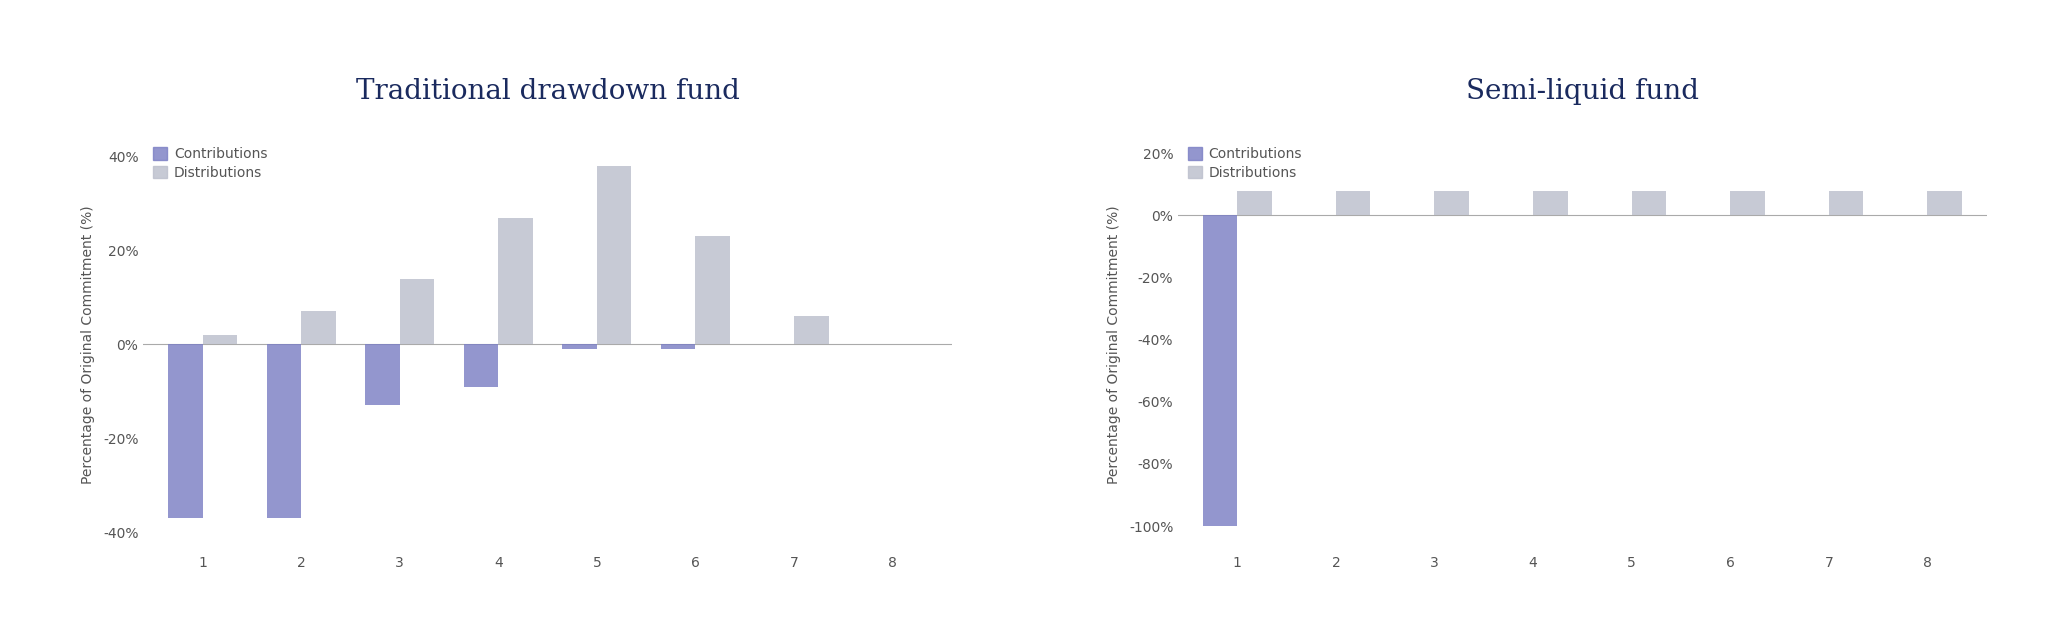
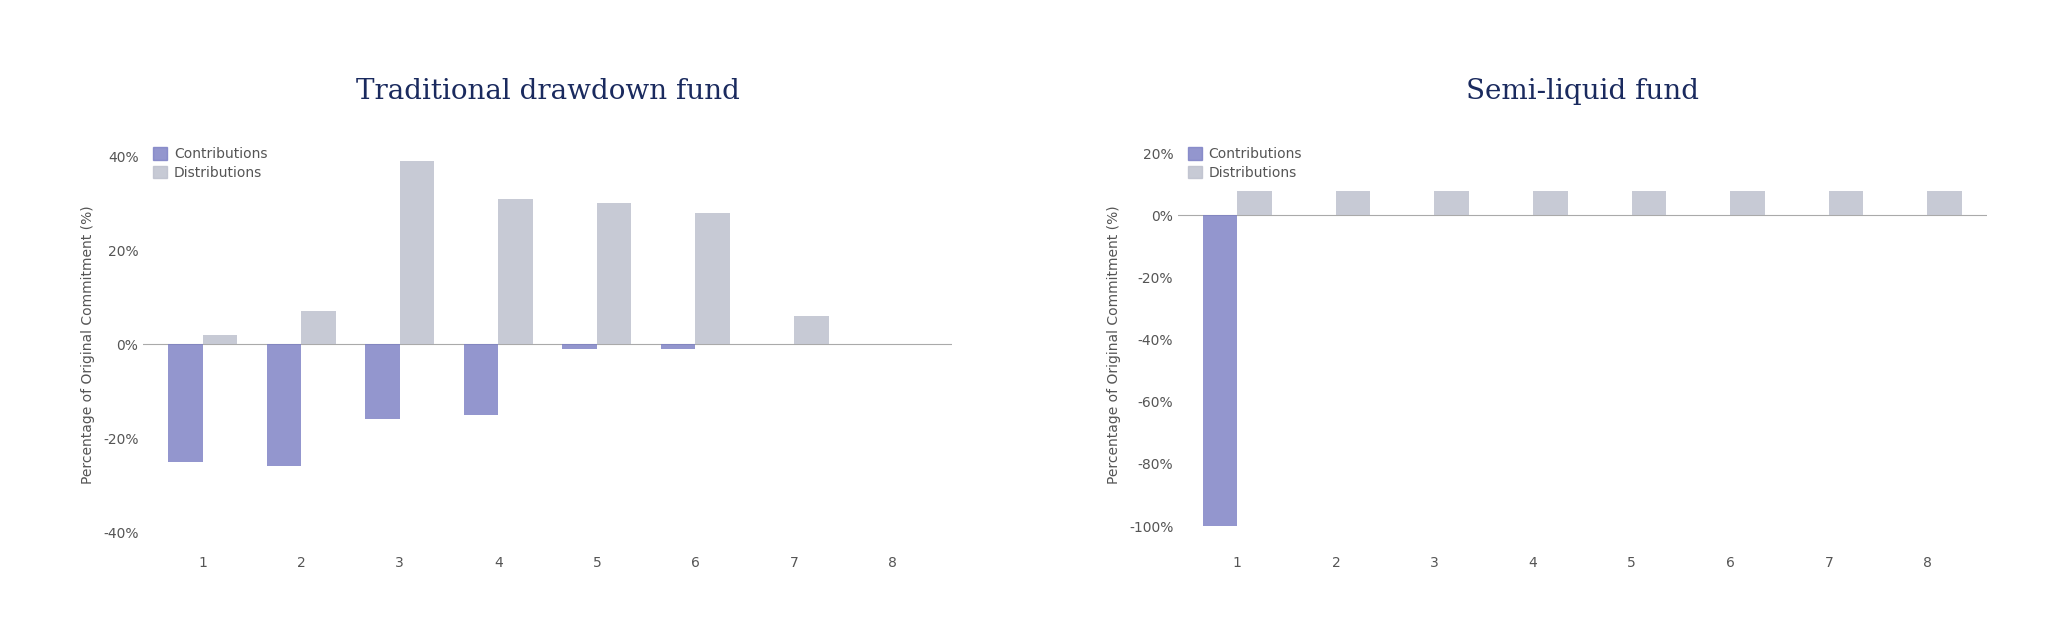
Traditional drawdown fund/Contributions/1: -37% -> -25%
Traditional drawdown fund/Contributions/2: -37% -> -26%
Traditional drawdown fund/Contributions/3: -13% -> -16%
Traditional drawdown fund/Distributions/3: 14% -> 39%
Traditional drawdown fund/Contributions/4: -9% -> -15%
Traditional drawdown fund/Distributions/4: 27% -> 31%
Traditional drawdown fund/Distributions/5: 38% -> 30%
Traditional drawdown fund/Distributions/6: 23% -> 28%
